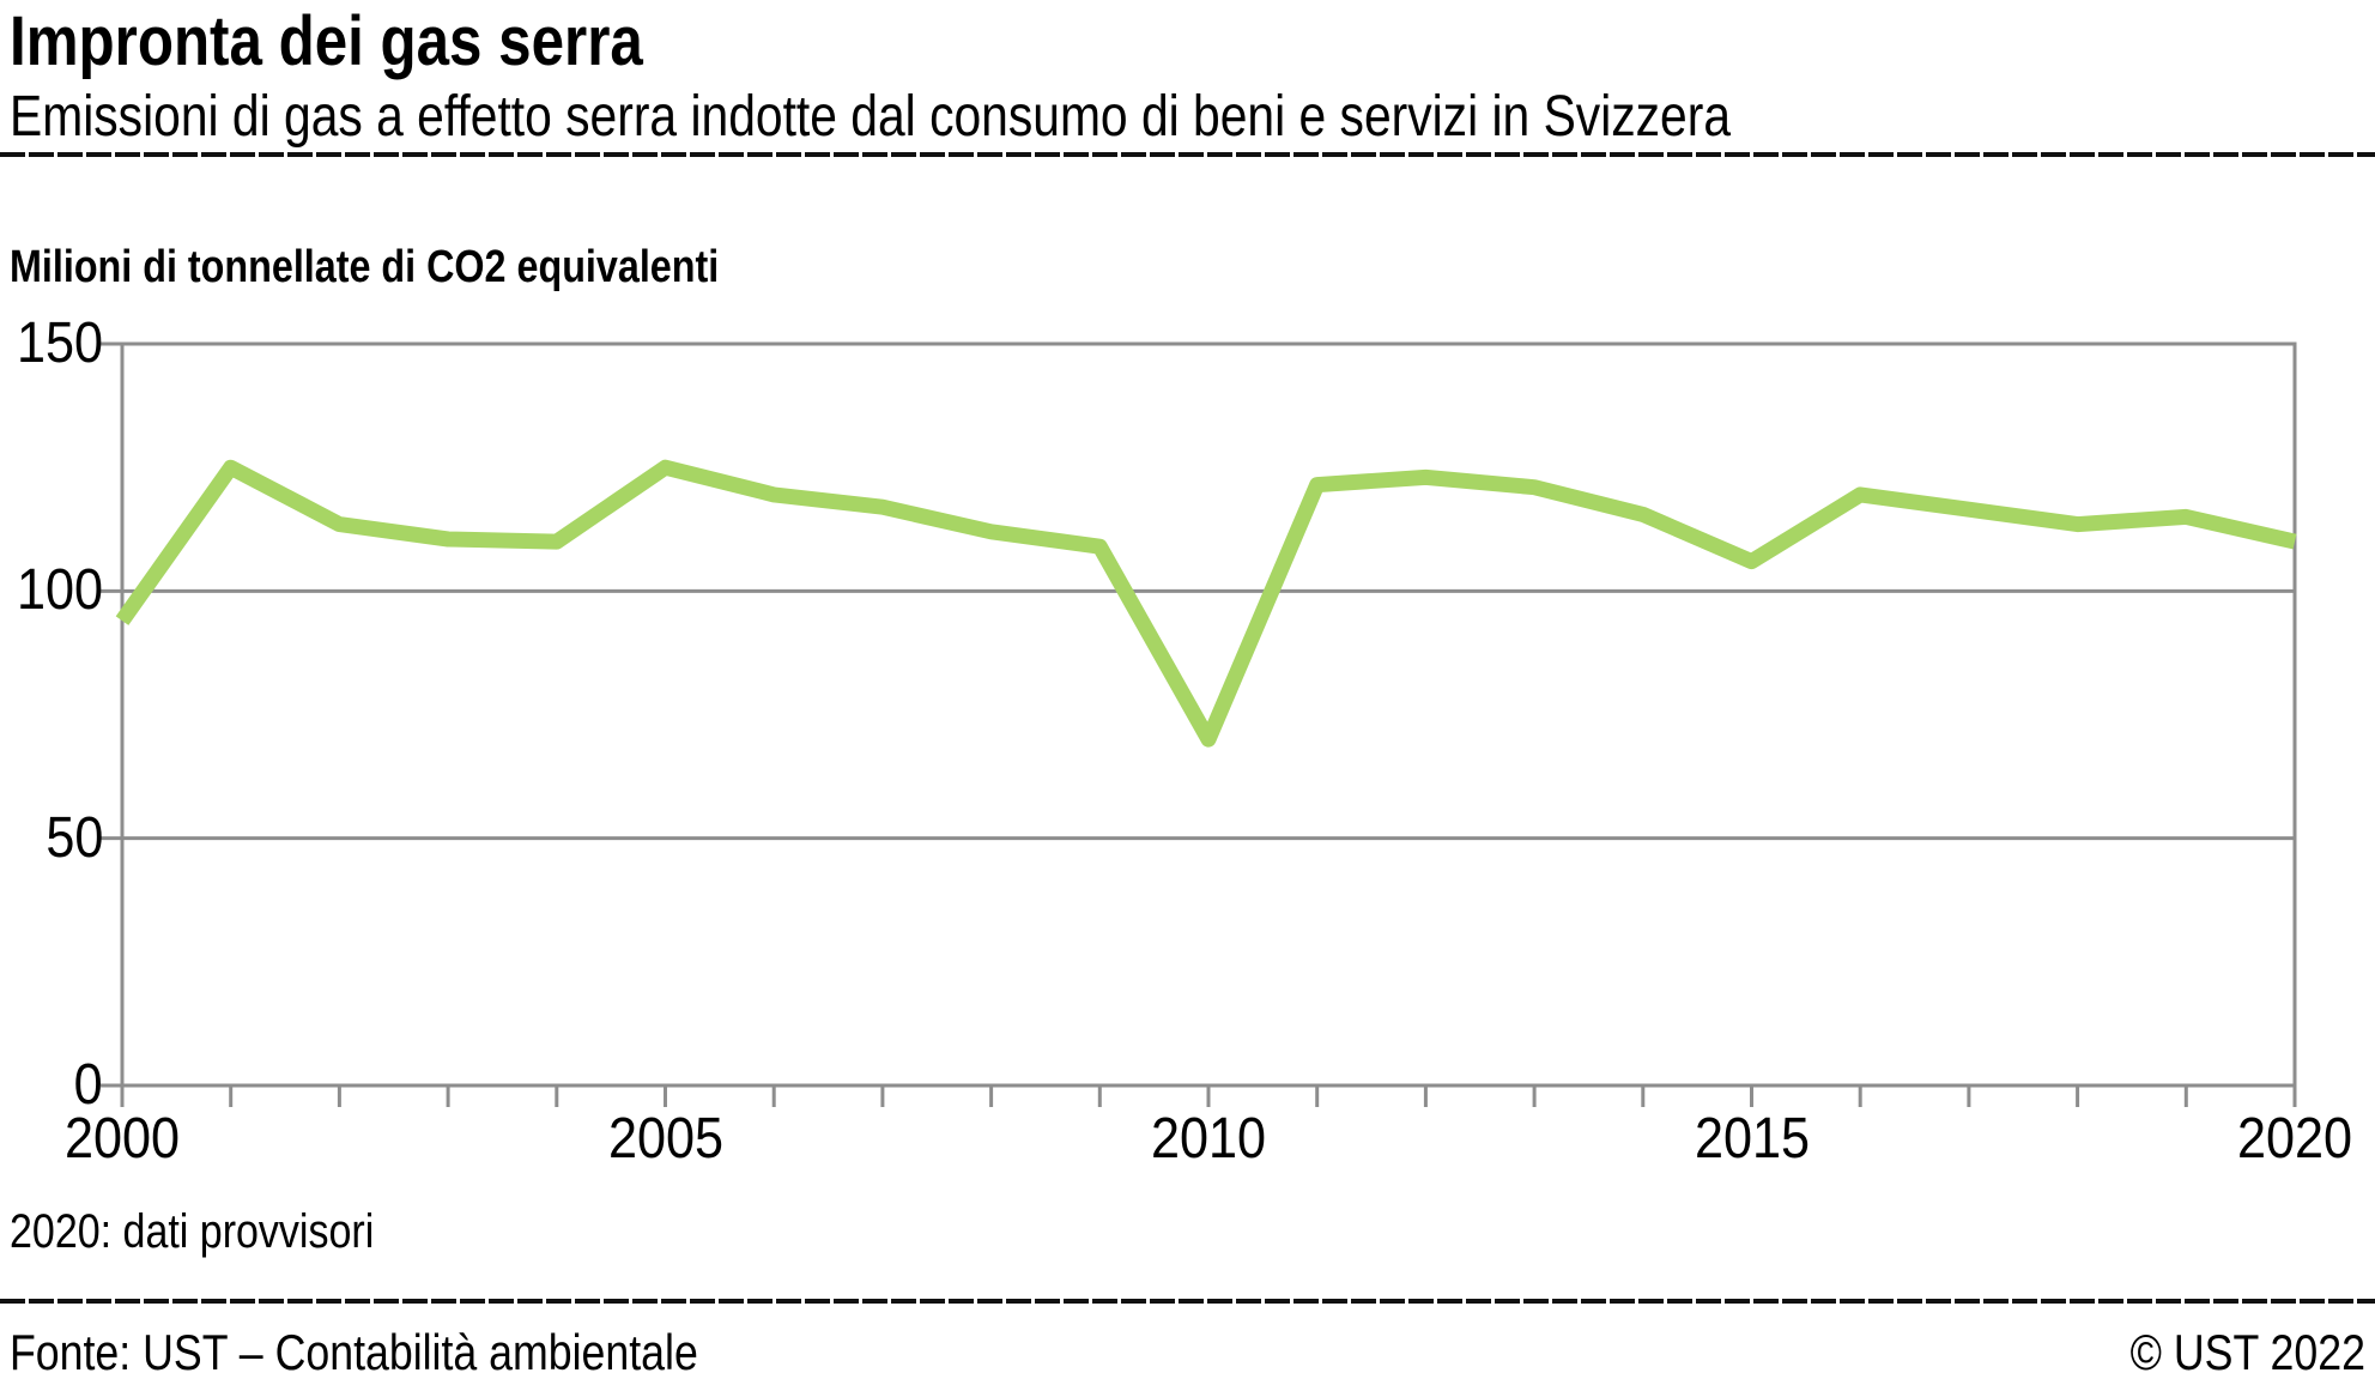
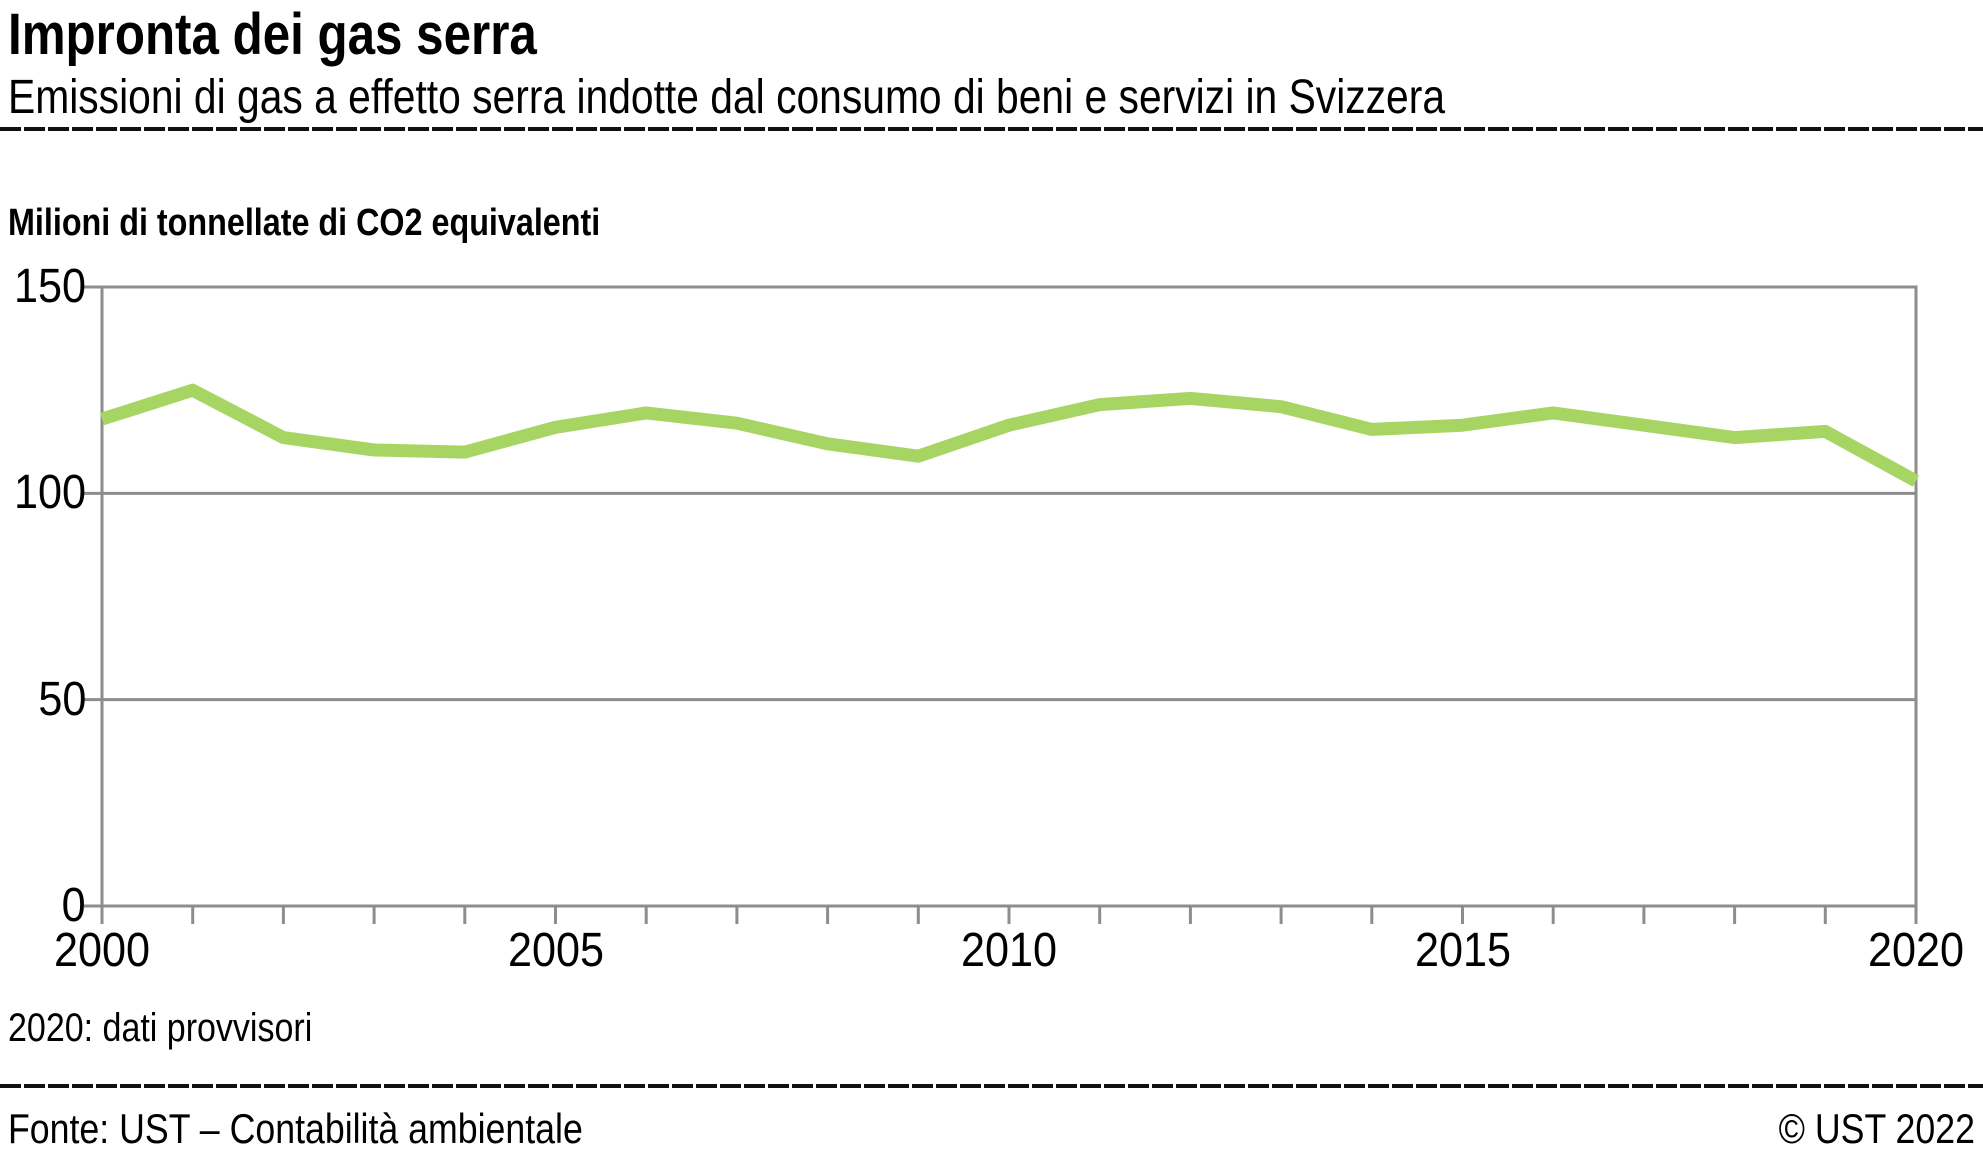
2000: 94 -> 118
2005: 125 -> 116
2010: 70 -> 116
2015: 106 -> 116
2020: 110 -> 103
